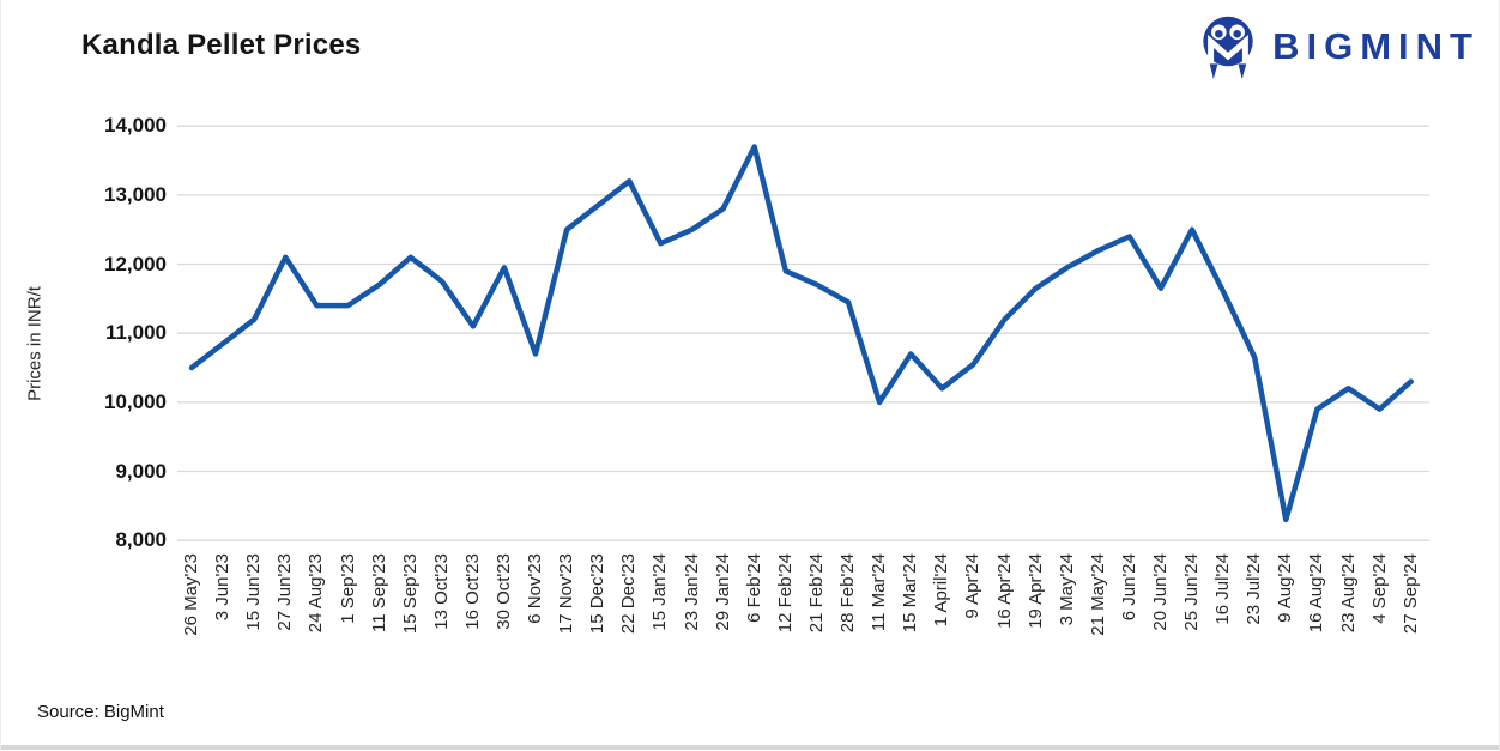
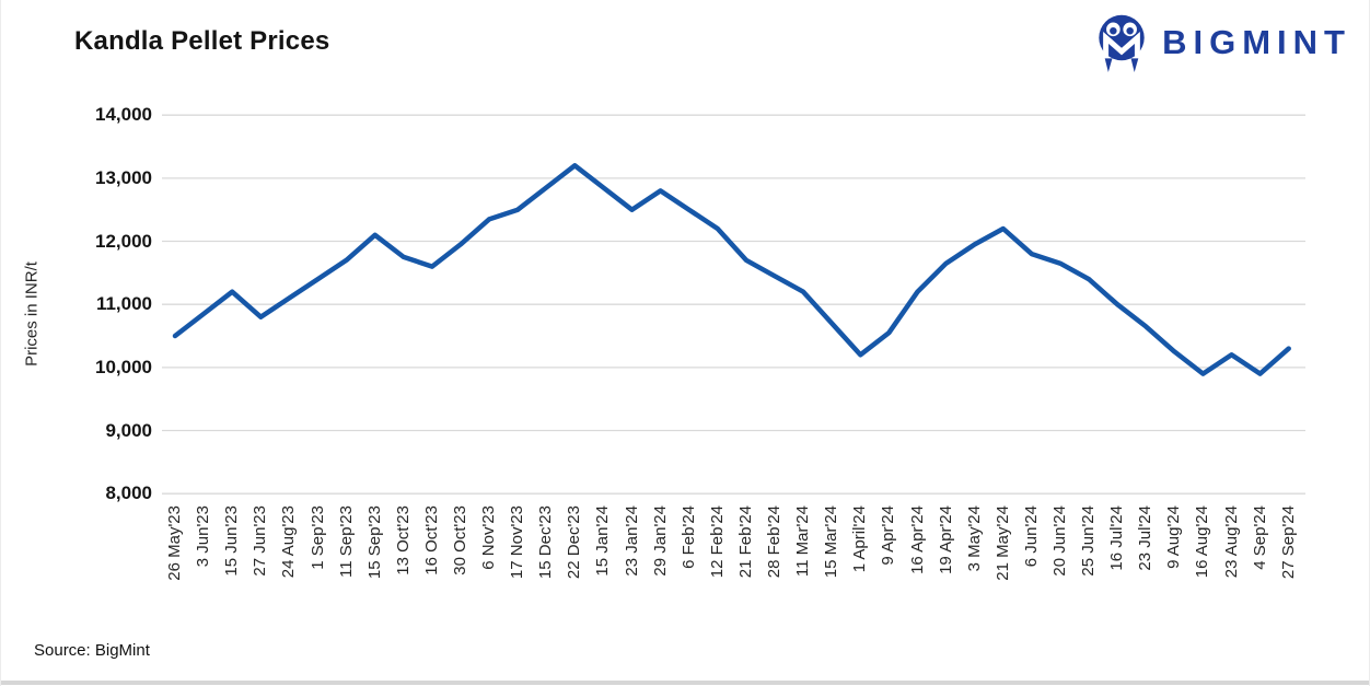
27 Jun'23: 12100 -> 10800
24 Aug'23: 11400 -> 11100
16 Oct'23: 11100 -> 11600
6 Nov'23: 10700 -> 12400
15 Jan'24: 12300 -> 12800
6 Feb'24: 13700 -> 12500
12 Feb'24: 11900 -> 12200
11 Mar'24: 10000 -> 11200
6 Jun'24: 12400 -> 11800
25 Jun'24: 12500 -> 11400
16 Jul'24: 11600 -> 11000
9 Aug'24: 8300 -> 10200
